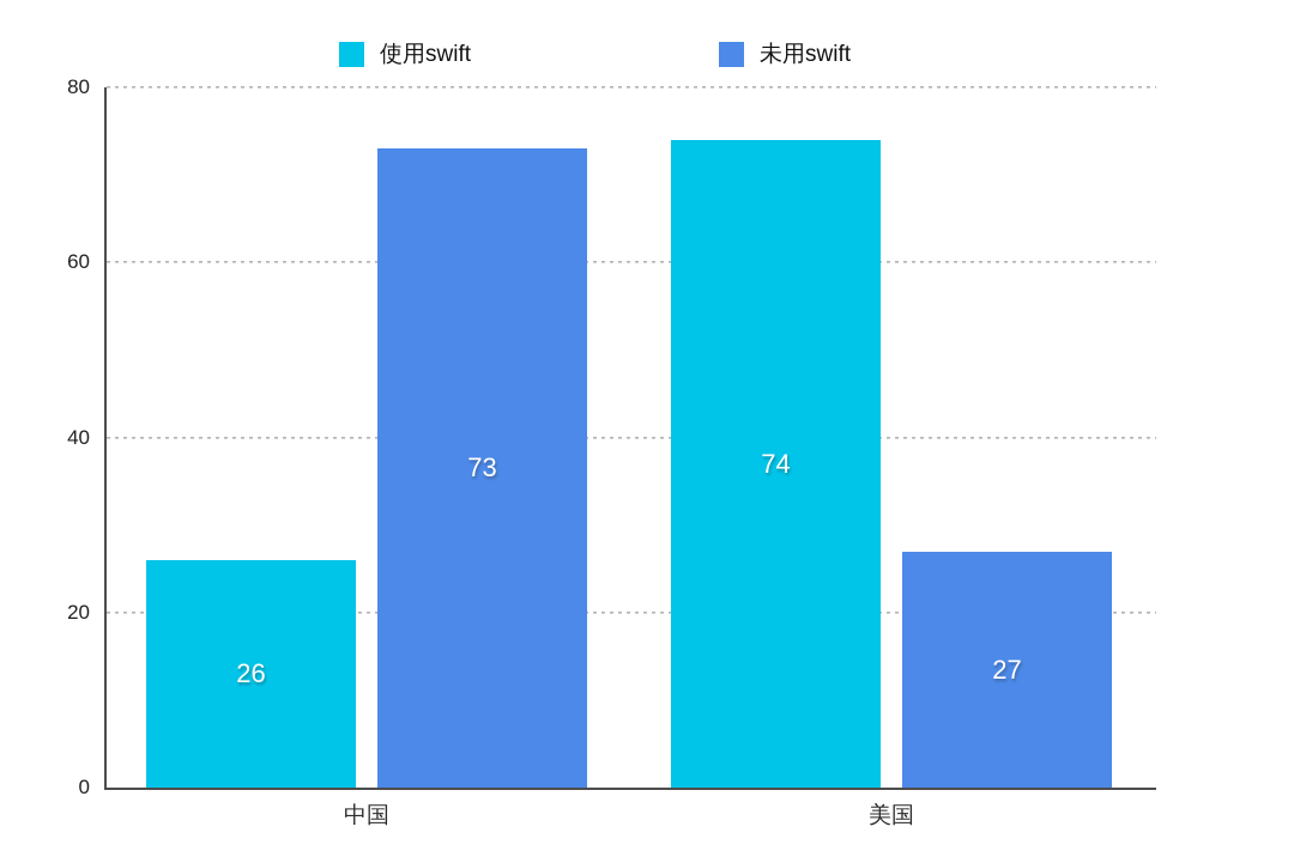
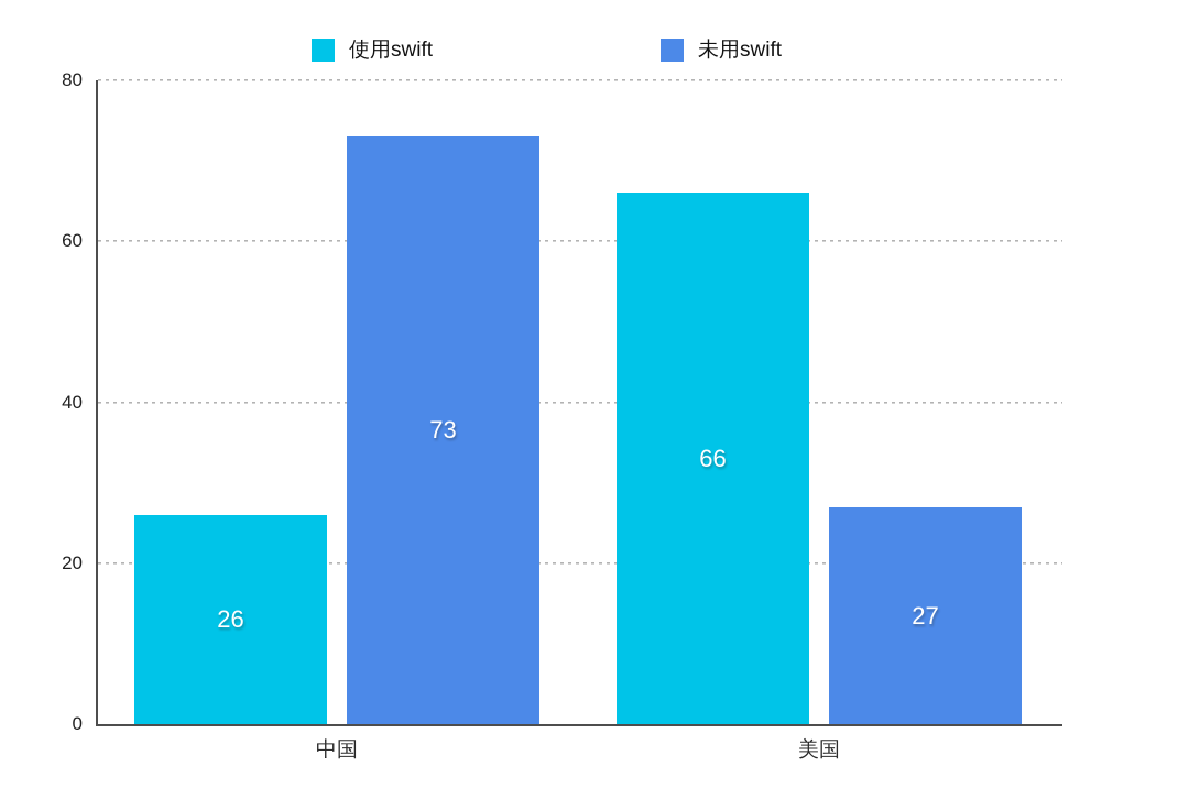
使用swift/美国: 74 -> 66
